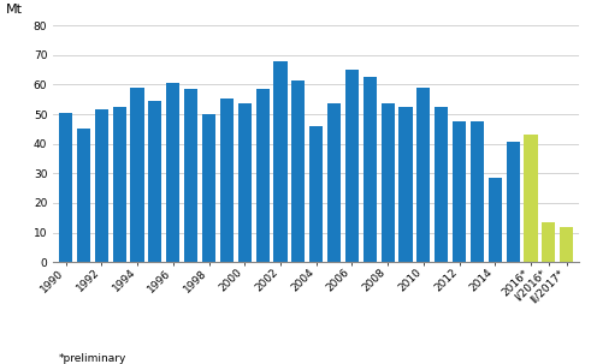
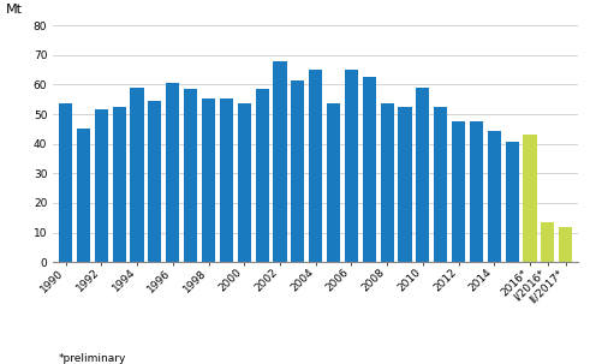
1990: 50.5 -> 53.5
1998: 50.0 -> 55.5
2004: 46.0 -> 65.0
2014: 28.5 -> 44.5
